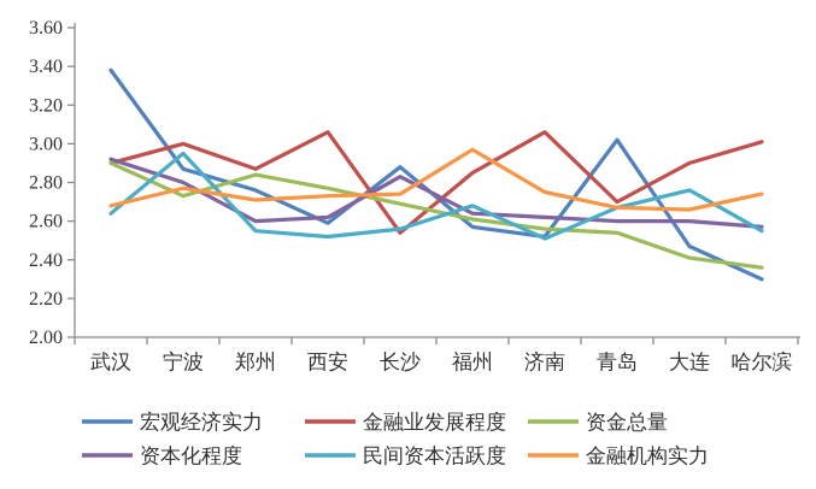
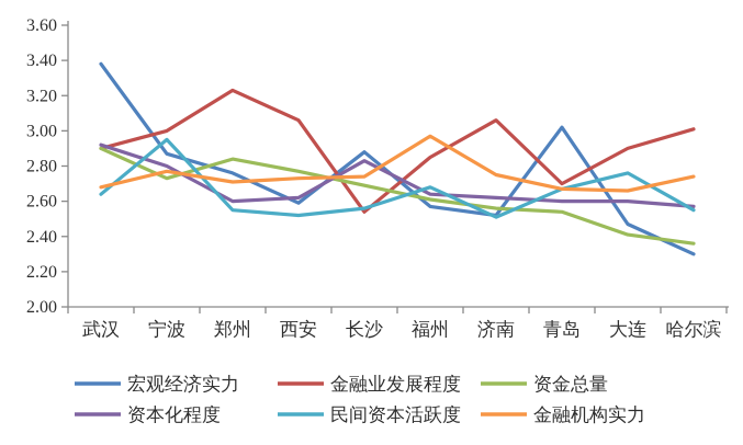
金融业发展程度/郑州: 2.87 -> 3.23
